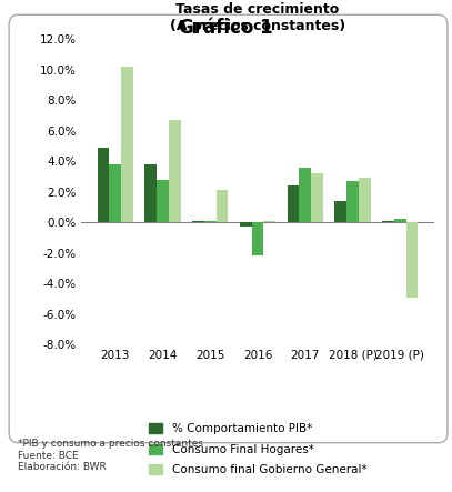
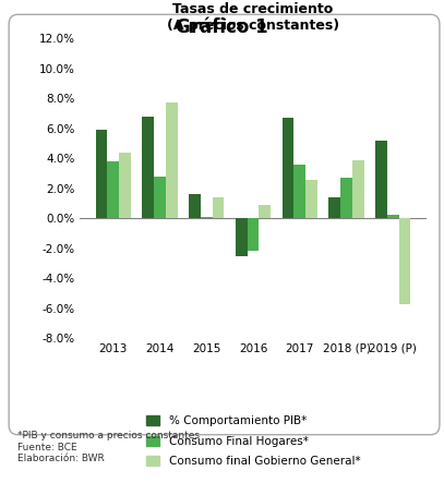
% Comportamiento PIB*/2013: 4.9% -> 5.9%
Consumo final Gobierno General*/2013: 10.2% -> 4.4%
% Comportamiento PIB*/2014: 3.8% -> 6.8%
Consumo final Gobierno General*/2014: 6.7% -> 7.7%
% Comportamiento PIB*/2015: 0.1% -> 1.6%
Consumo final Gobierno General*/2015: 2.1% -> 1.4%
% Comportamiento PIB*/2016: -0.3% -> -2.5%
Consumo final Gobierno General*/2016: 0.1% -> 0.9%
% Comportamiento PIB*/2017: 2.4% -> 6.7%
Consumo final Gobierno General*/2017: 3.2% -> 2.6%
Consumo final Gobierno General*/2018 (P): 2.9% -> 3.9%
% Comportamiento PIB*/2019 (P): 0.1% -> 5.2%
Consumo final Gobierno General*/2019 (P): -4.9% -> -5.7%
